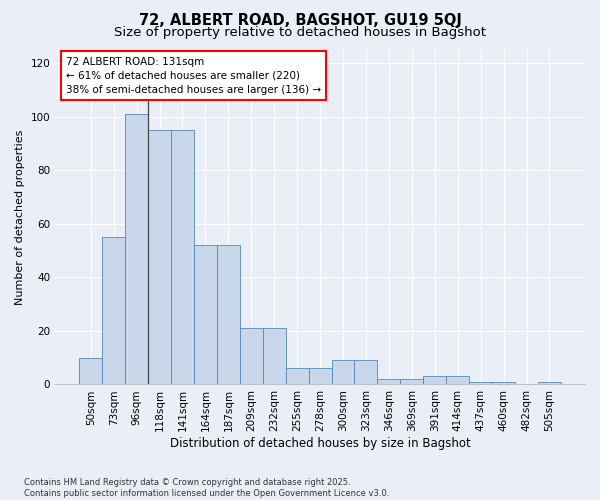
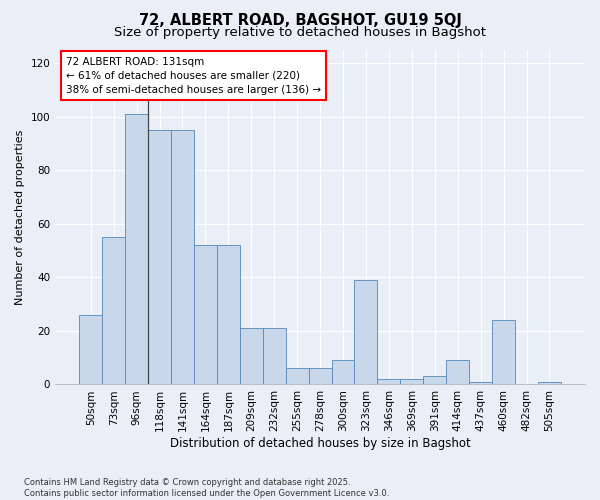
50sqm: 10 -> 26
323sqm: 9 -> 39
414sqm: 3 -> 9
460sqm: 1 -> 24
